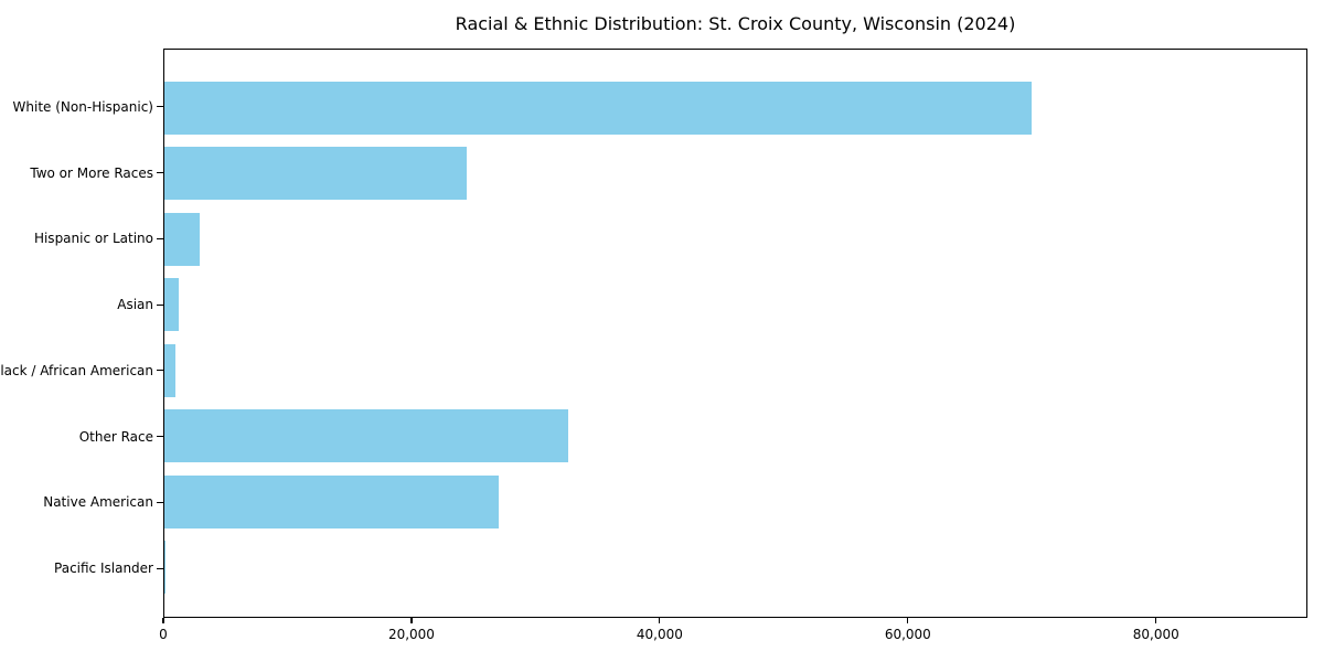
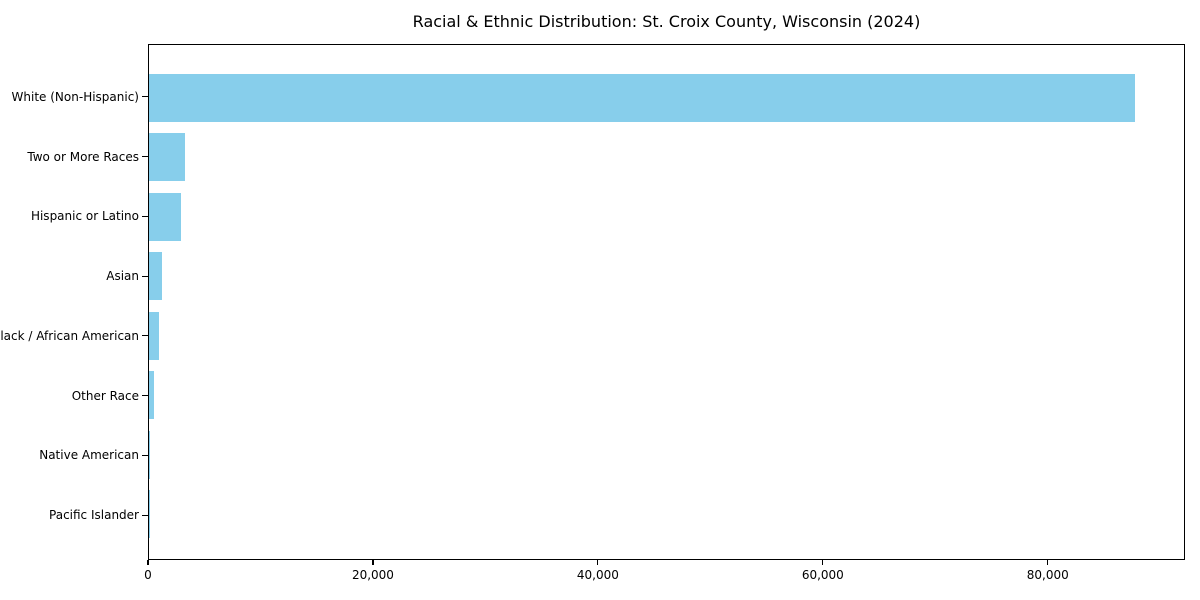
White (Non-Hispanic): 70000 -> 87800
Two or More Races: 24400 -> 3200
Other Race: 32600 -> 400
Native American: 27000 -> 100
